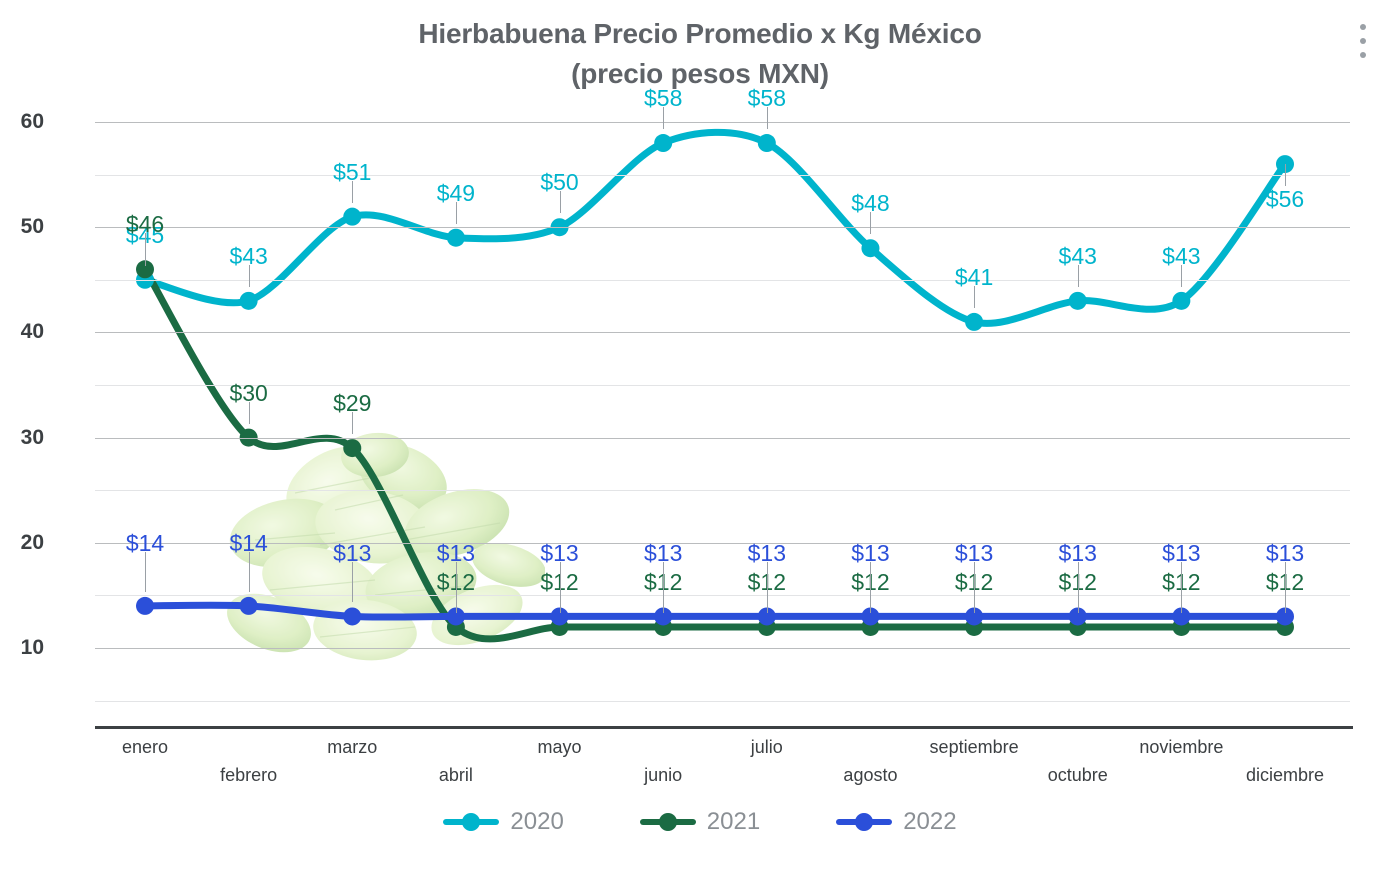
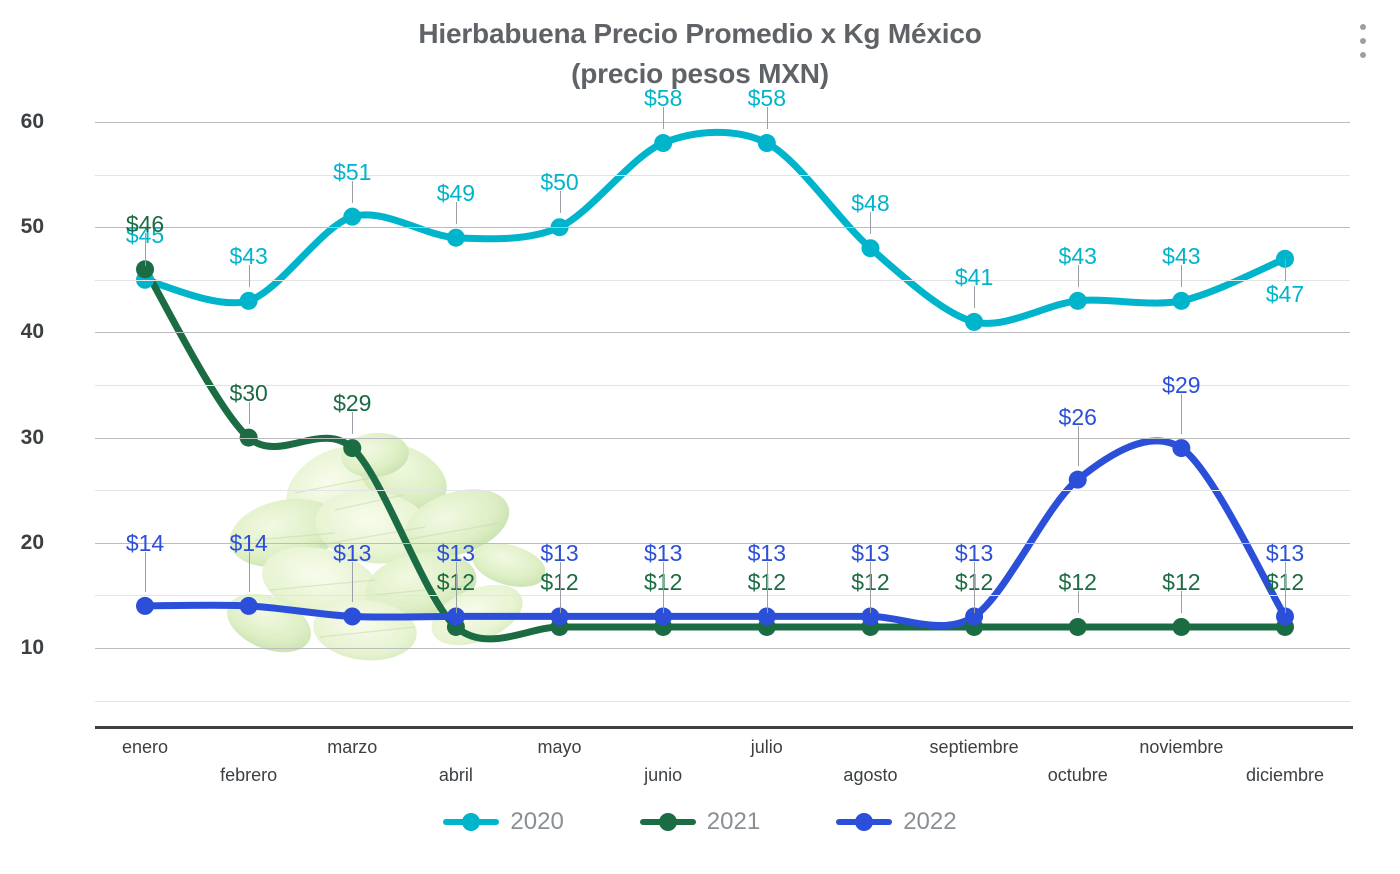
2022/octubre: $13 -> $26
2022/noviembre: $13 -> $29
2020/diciembre: $56 -> $47
